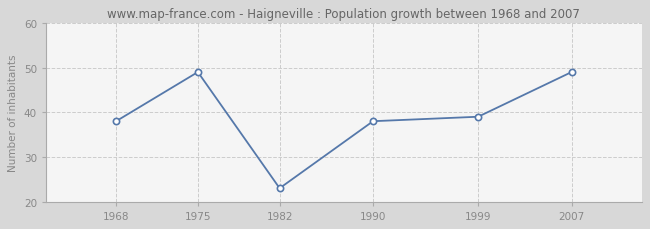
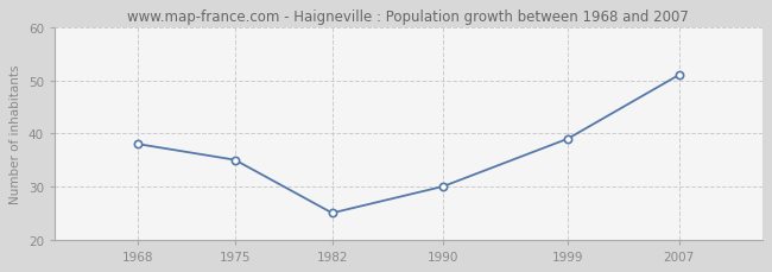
1975: 49 -> 35
1982: 23 -> 25
1990: 38 -> 30
2007: 49 -> 51
